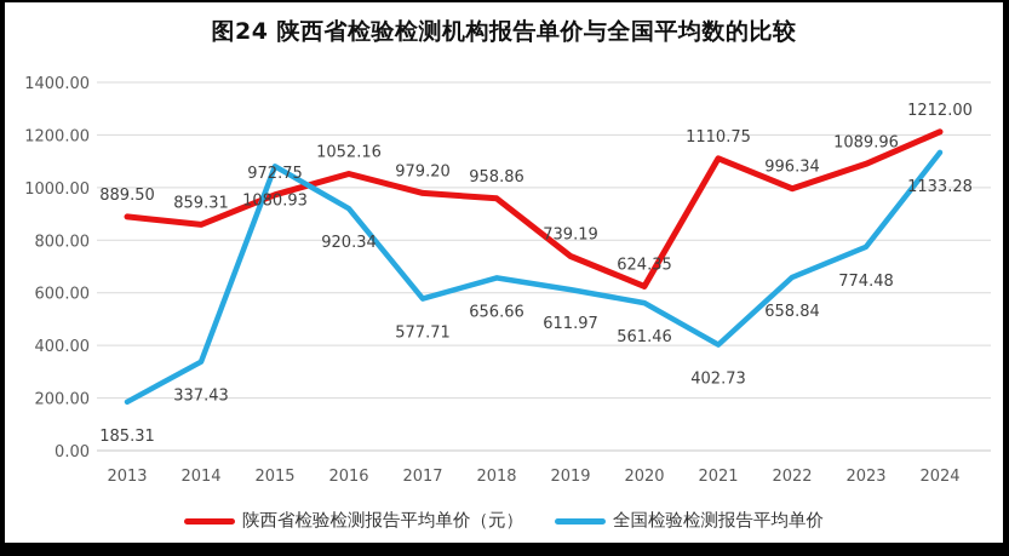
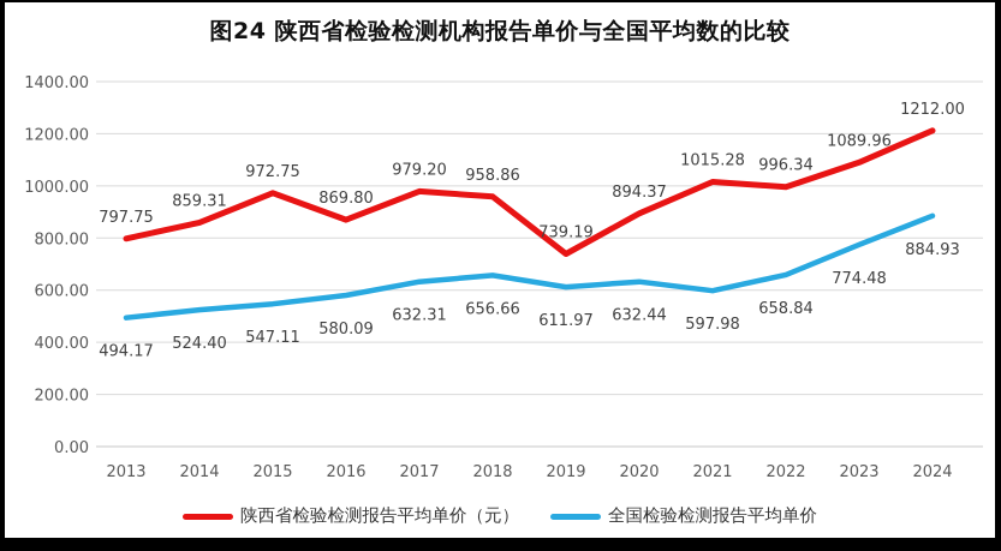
陕西省检验检测报告平均单价（元）/2013: 889.50 -> 797.75
全国检验检测报告平均单价/2013: 185.31 -> 494.17
全国检验检测报告平均单价/2014: 337.43 -> 524.40
全国检验检测报告平均单价/2015: 1080.93 -> 547.11
陕西省检验检测报告平均单价（元）/2016: 1052.16 -> 869.80
全国检验检测报告平均单价/2016: 920.34 -> 580.09
全国检验检测报告平均单价/2017: 577.71 -> 632.31
陕西省检验检测报告平均单价（元）/2020: 624.35 -> 894.37
全国检验检测报告平均单价/2020: 561.46 -> 632.44
陕西省检验检测报告平均单价（元）/2021: 1110.75 -> 1015.28
全国检验检测报告平均单价/2021: 402.73 -> 597.98
全国检验检测报告平均单价/2024: 1133.28 -> 884.93
